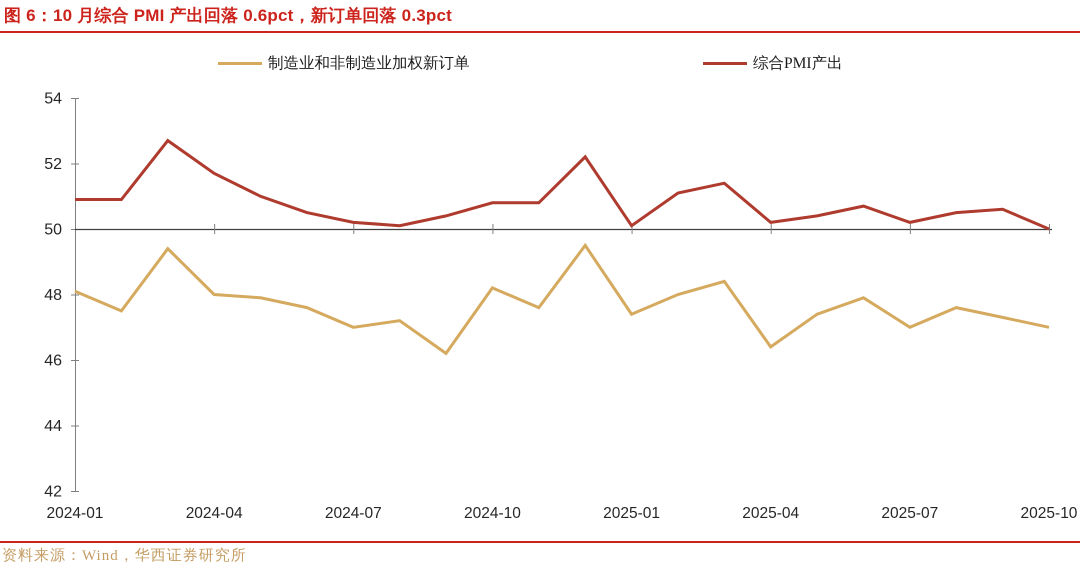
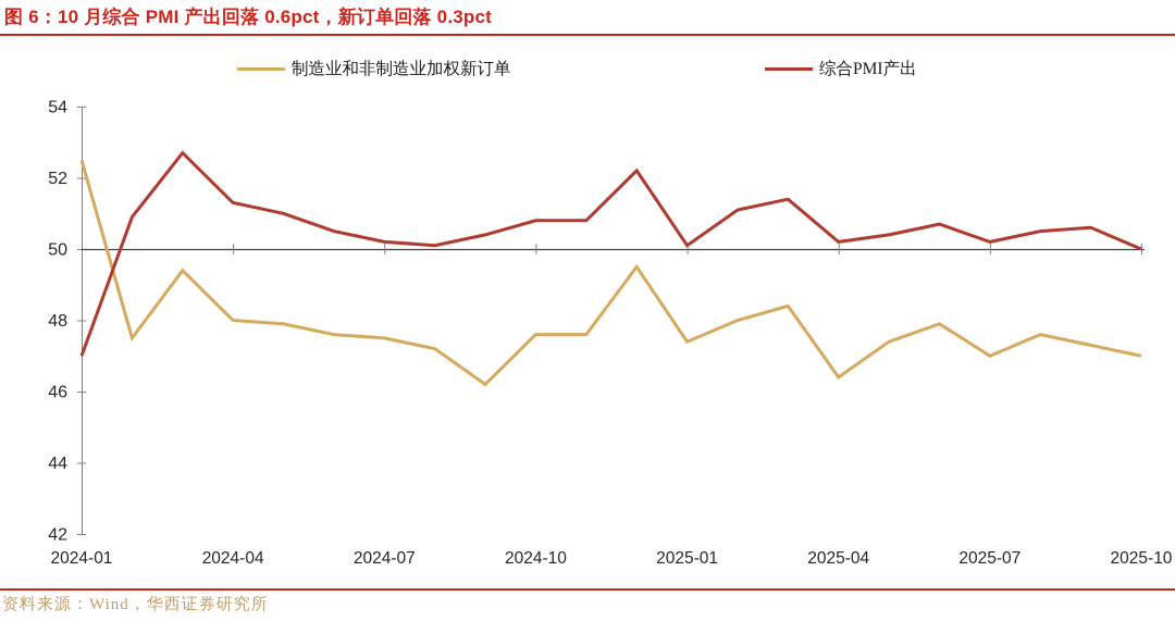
制造业和非制造业加权新订单/2024-01: 48.1 -> 52.5
综合PMI产出/2024-01: 50.9 -> 47.0
综合PMI产出/2024-04: 51.7 -> 51.3
制造业和非制造业加权新订单/2024-07: 47.0 -> 47.5
制造业和非制造业加权新订单/2024-10: 48.2 -> 47.6
